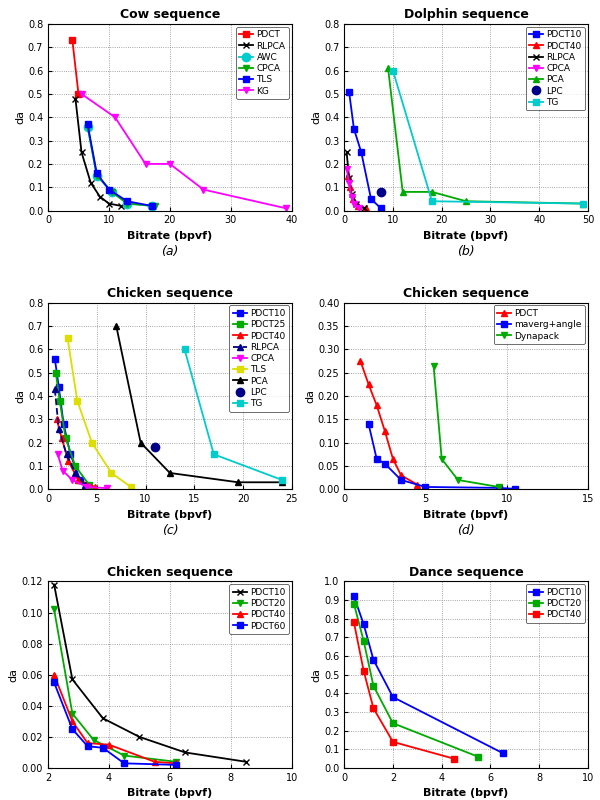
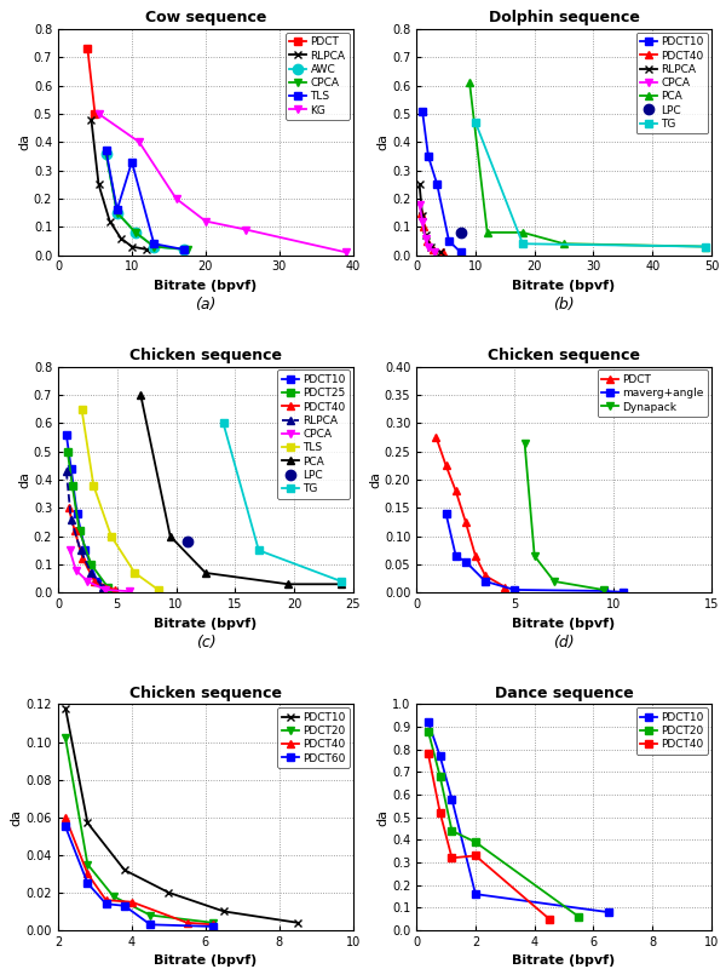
Cow sequence/TLS/10: 0.09 -> 0.33
Cow sequence/KG/20: 0.20 -> 0.12
Dolphin sequence/TG/10: 0.60 -> 0.47
Dance sequence/PDCT10/2: 0.38 -> 0.16
Dance sequence/PDCT20/2: 0.24 -> 0.39
Dance sequence/PDCT40/2: 0.14 -> 0.33
